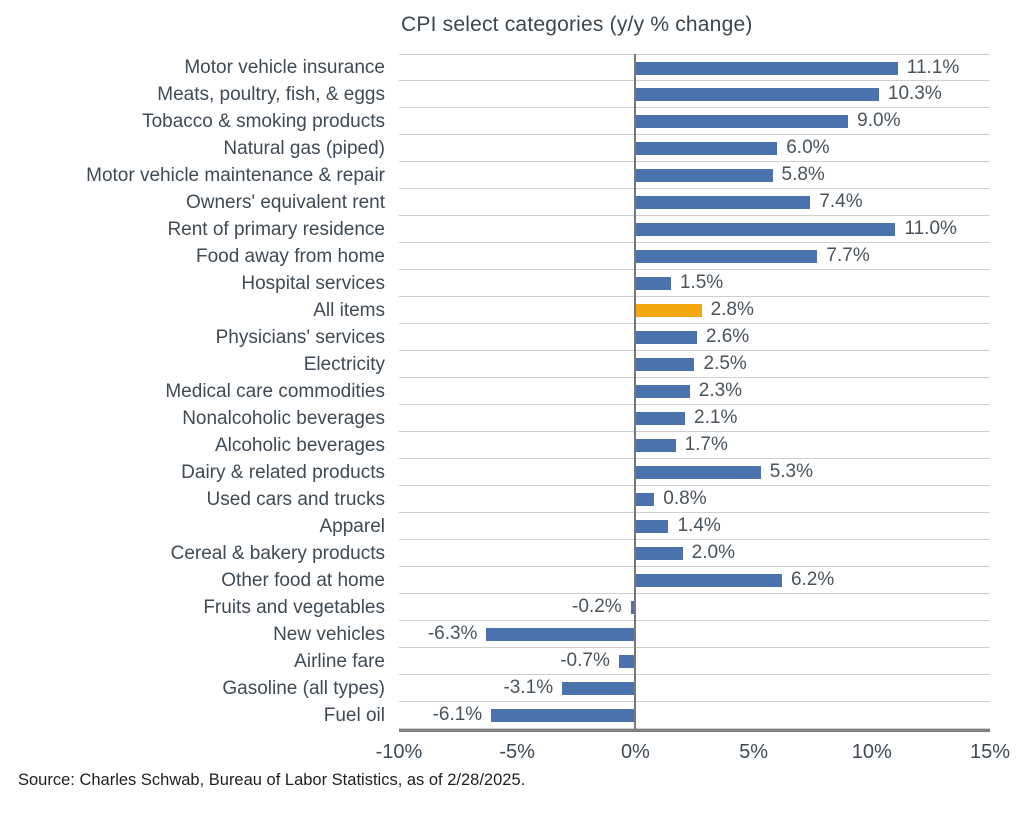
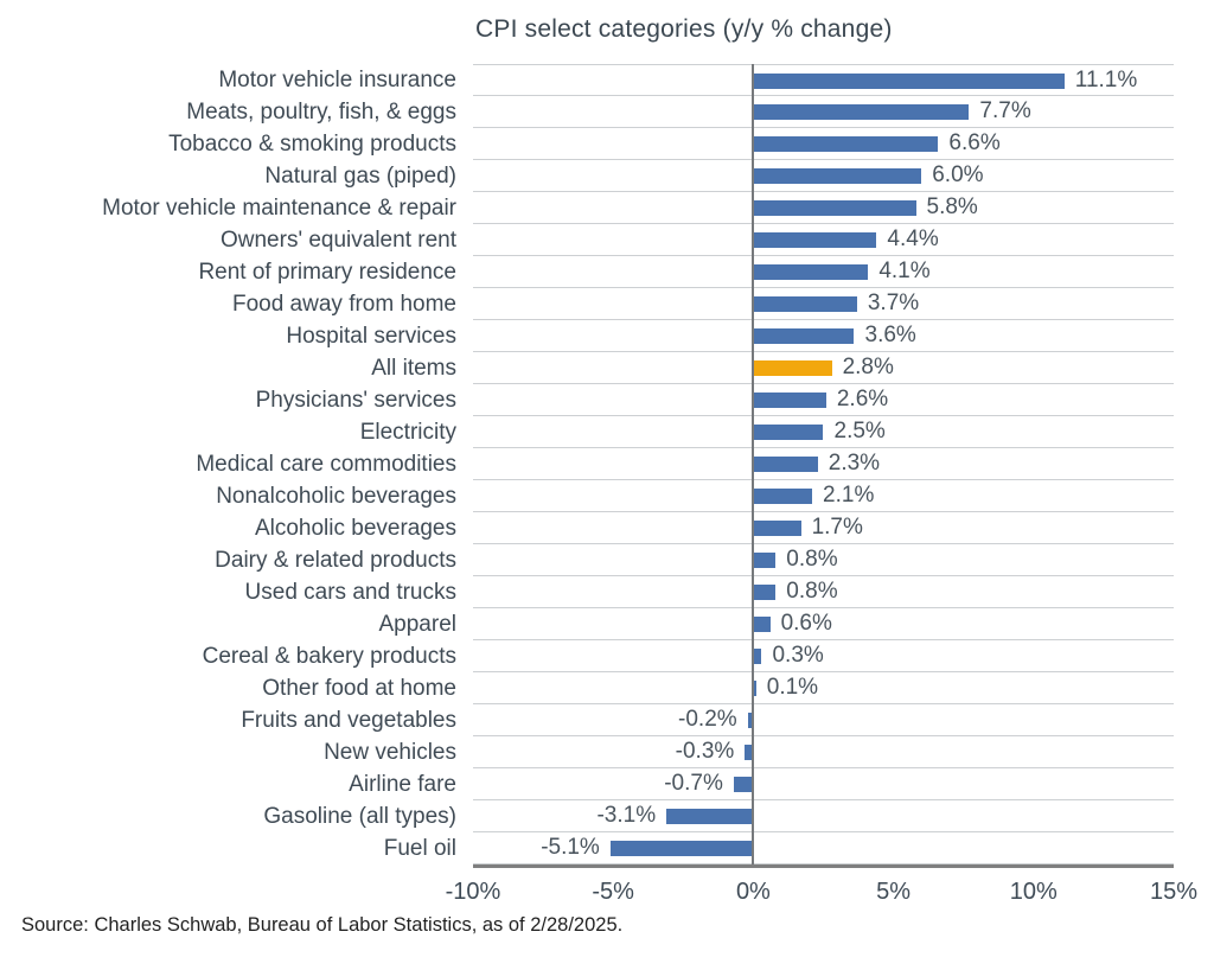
Meats, poultry, fish, & eggs: 10.3% -> 7.7%
Tobacco & smoking products: 9.0% -> 6.6%
Owners' equivalent rent: 7.4% -> 4.4%
Rent of primary residence: 11.0% -> 4.1%
Food away from home: 7.7% -> 3.7%
Hospital services: 1.5% -> 3.6%
Dairy & related products: 5.3% -> 0.8%
Apparel: 1.4% -> 0.6%
Cereal & bakery products: 2.0% -> 0.3%
Other food at home: 6.2% -> 0.1%
New vehicles: -6.3% -> -0.3%
Fuel oil: -6.1% -> -5.1%
